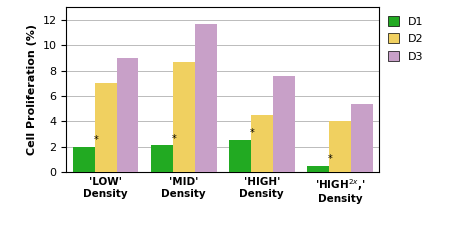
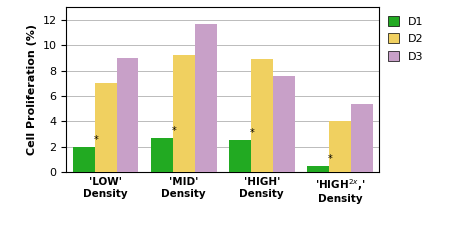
D1/'MID' Density: 2.1 -> 2.7
D2/'MID' Density: 8.7 -> 9.2
D2/'HIGH' Density: 4.5 -> 8.9
